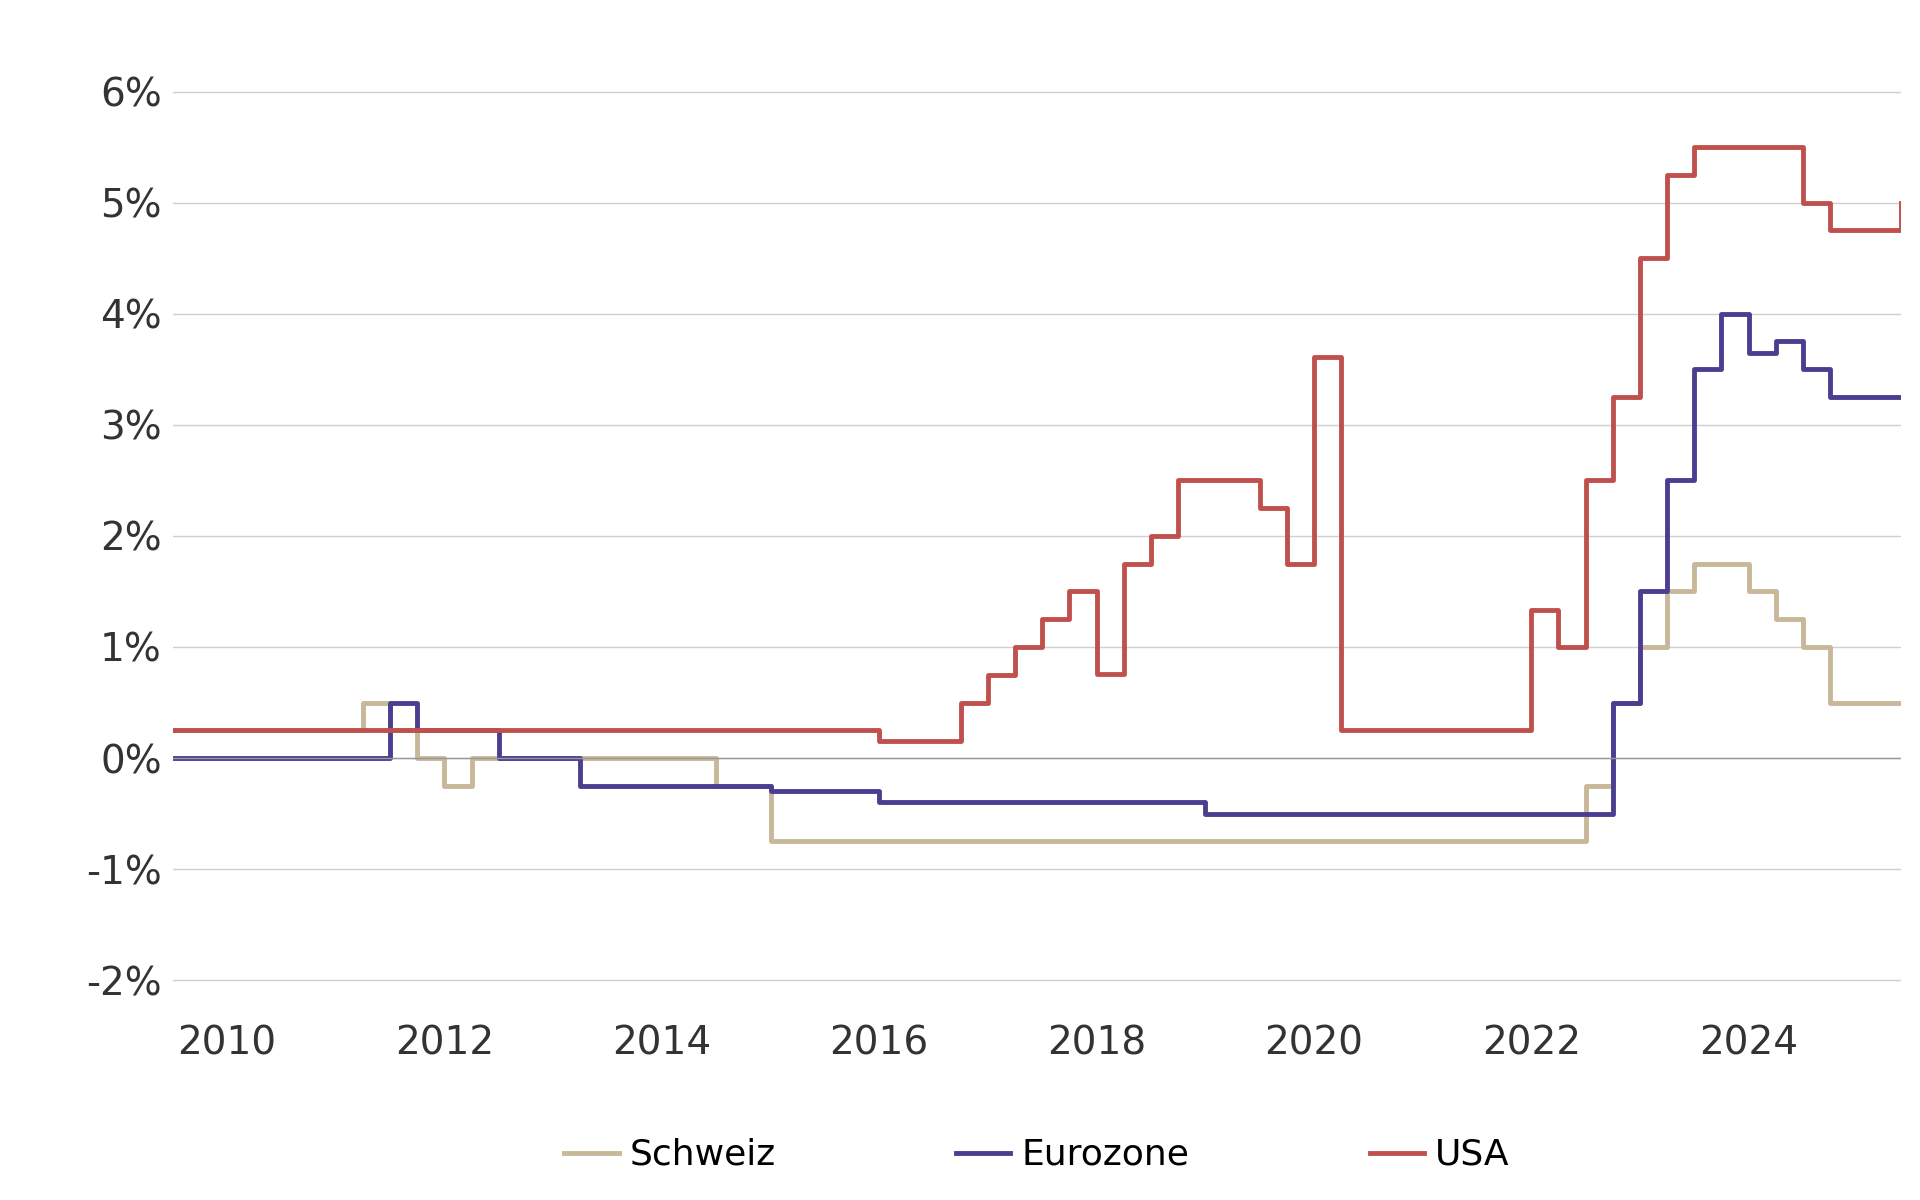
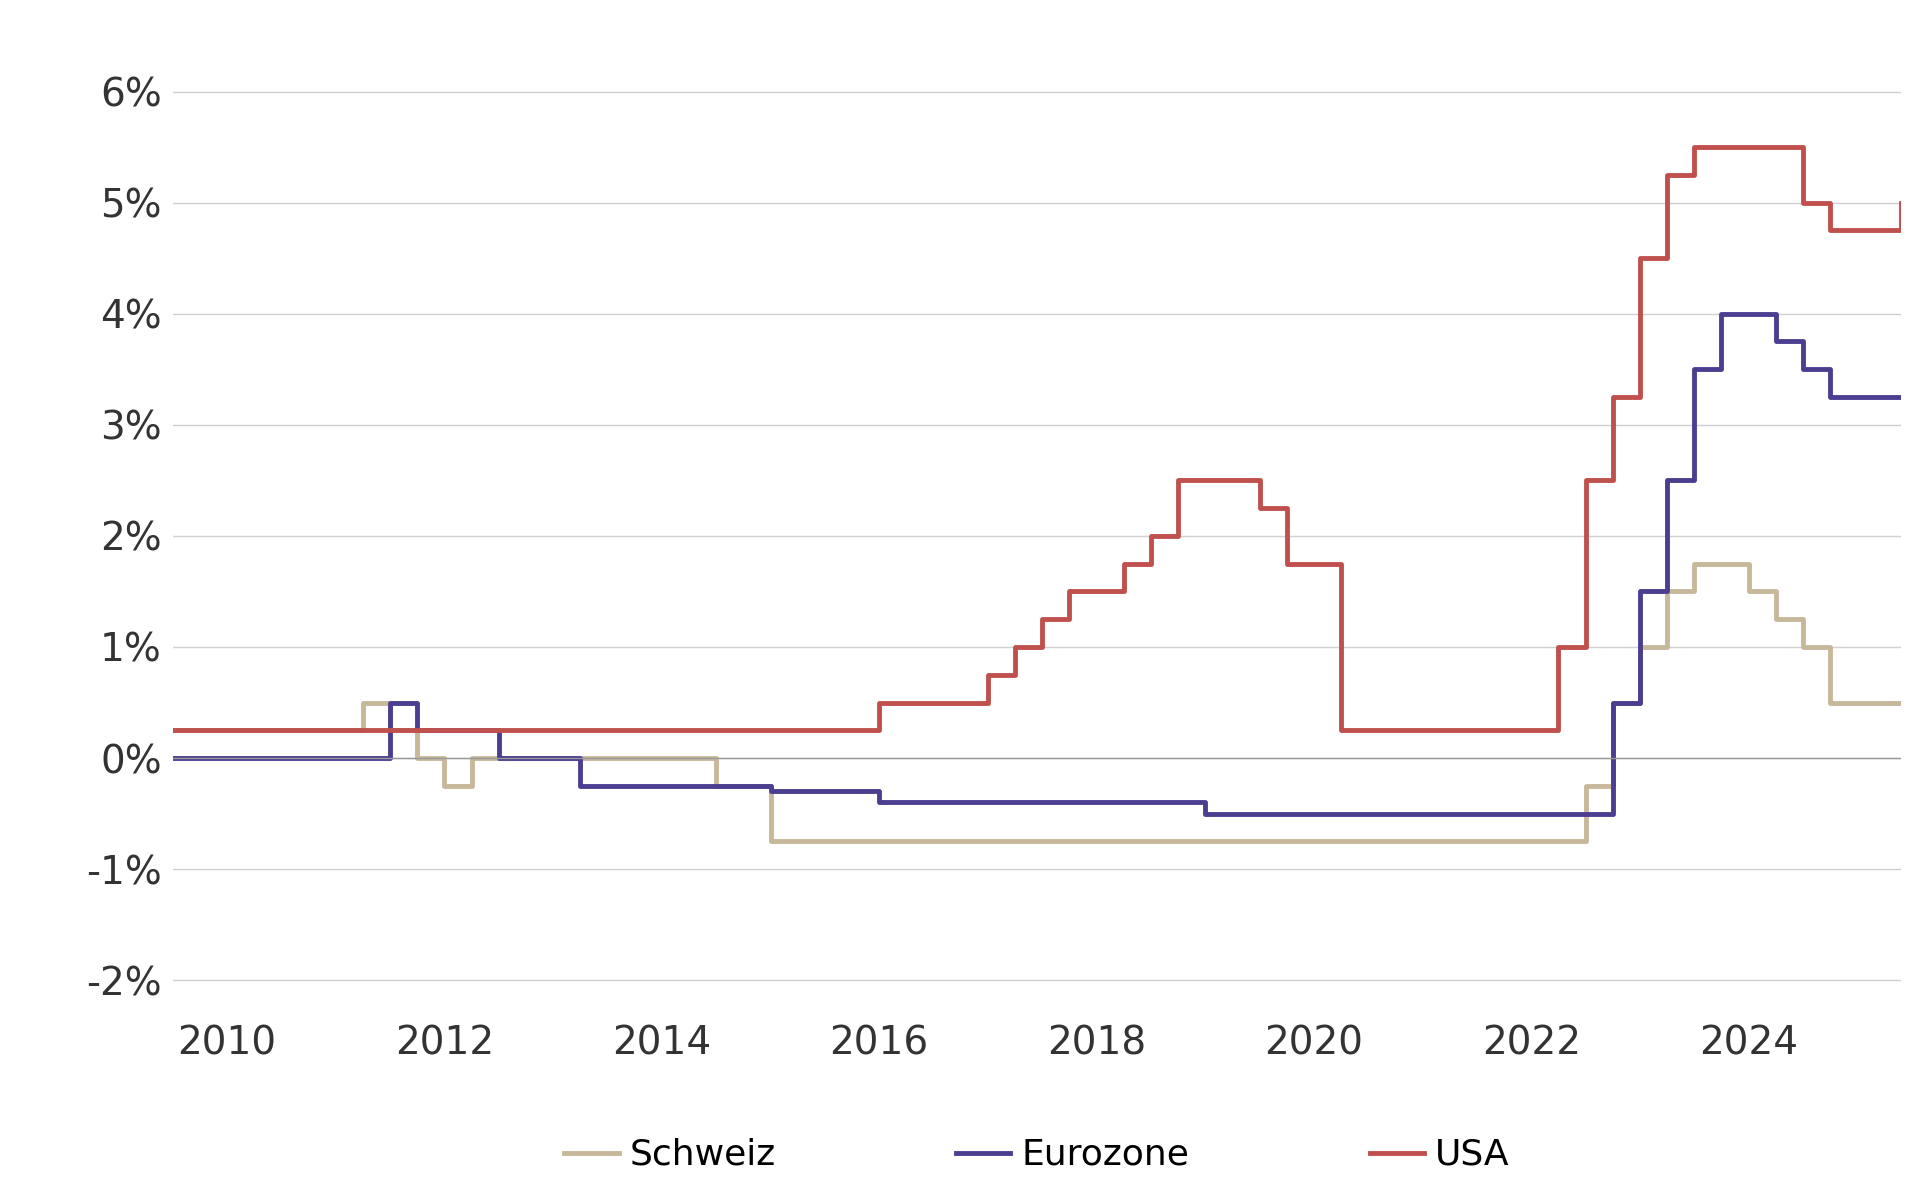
USA/2016: 0.15% -> 0.50%
USA/2018: 0.76% -> 1.50%
USA/2020: 3.61% -> 1.75%
USA/2022: 1.33% -> 0.25%
Eurozone/2024: 3.65% -> 4.00%
